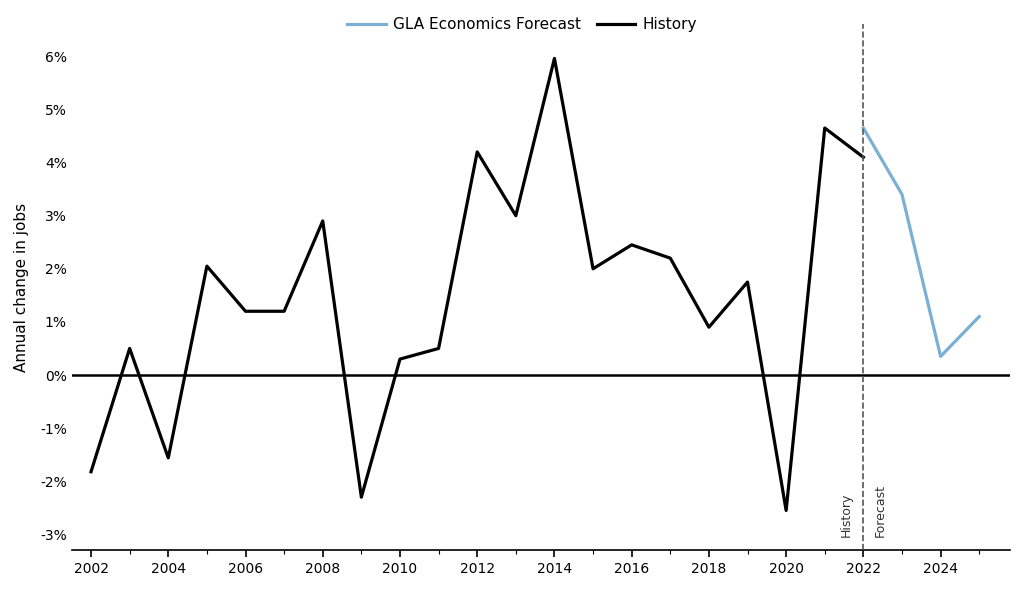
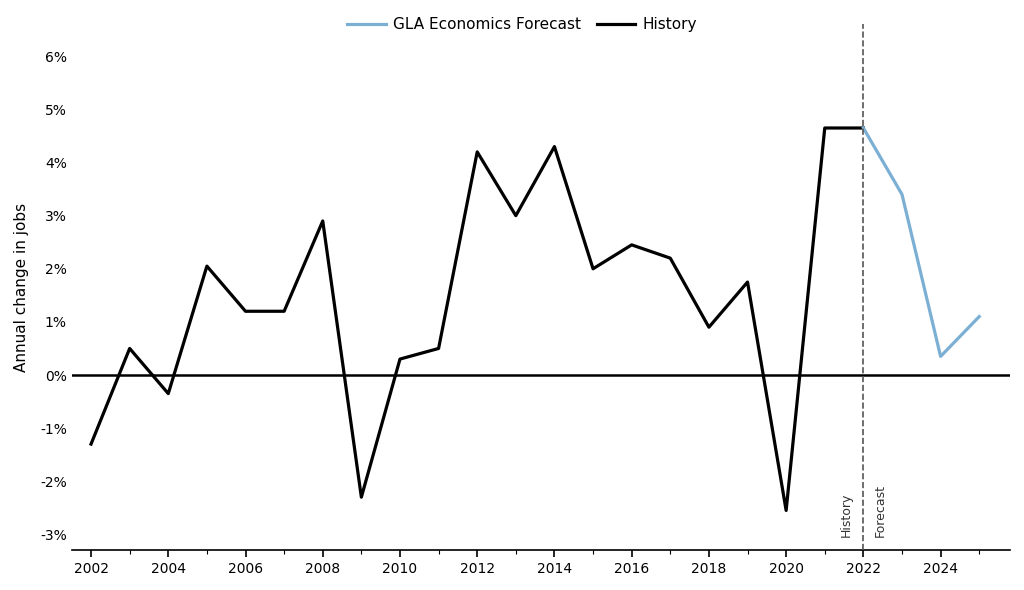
History/2002: -1.82% -> -1.30%
History/2004: -1.56% -> -0.35%
History/2014: 5.96% -> 4.30%
History/2022: 4.10% -> 4.65%
